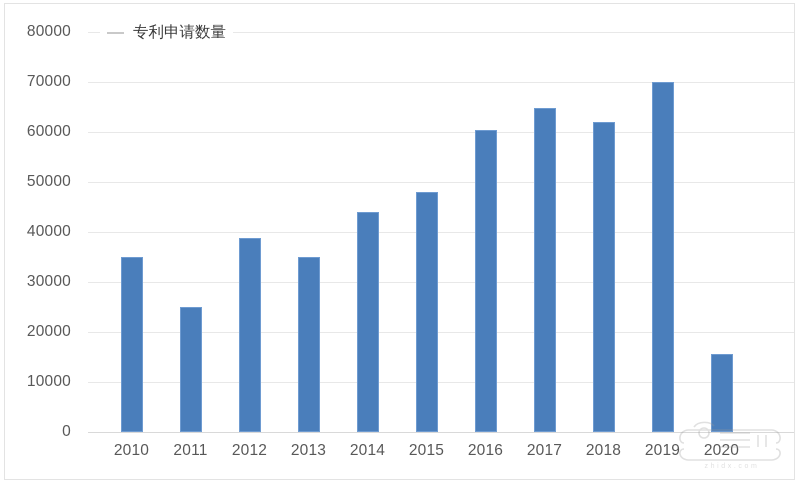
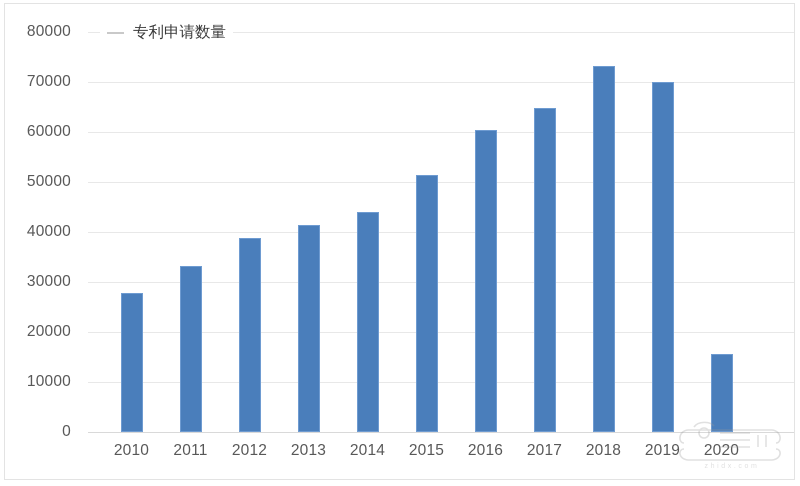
2010: 35000 -> 28000
2011: 25000 -> 33000
2013: 35000 -> 41000
2015: 48000 -> 52000
2018: 62000 -> 73000
